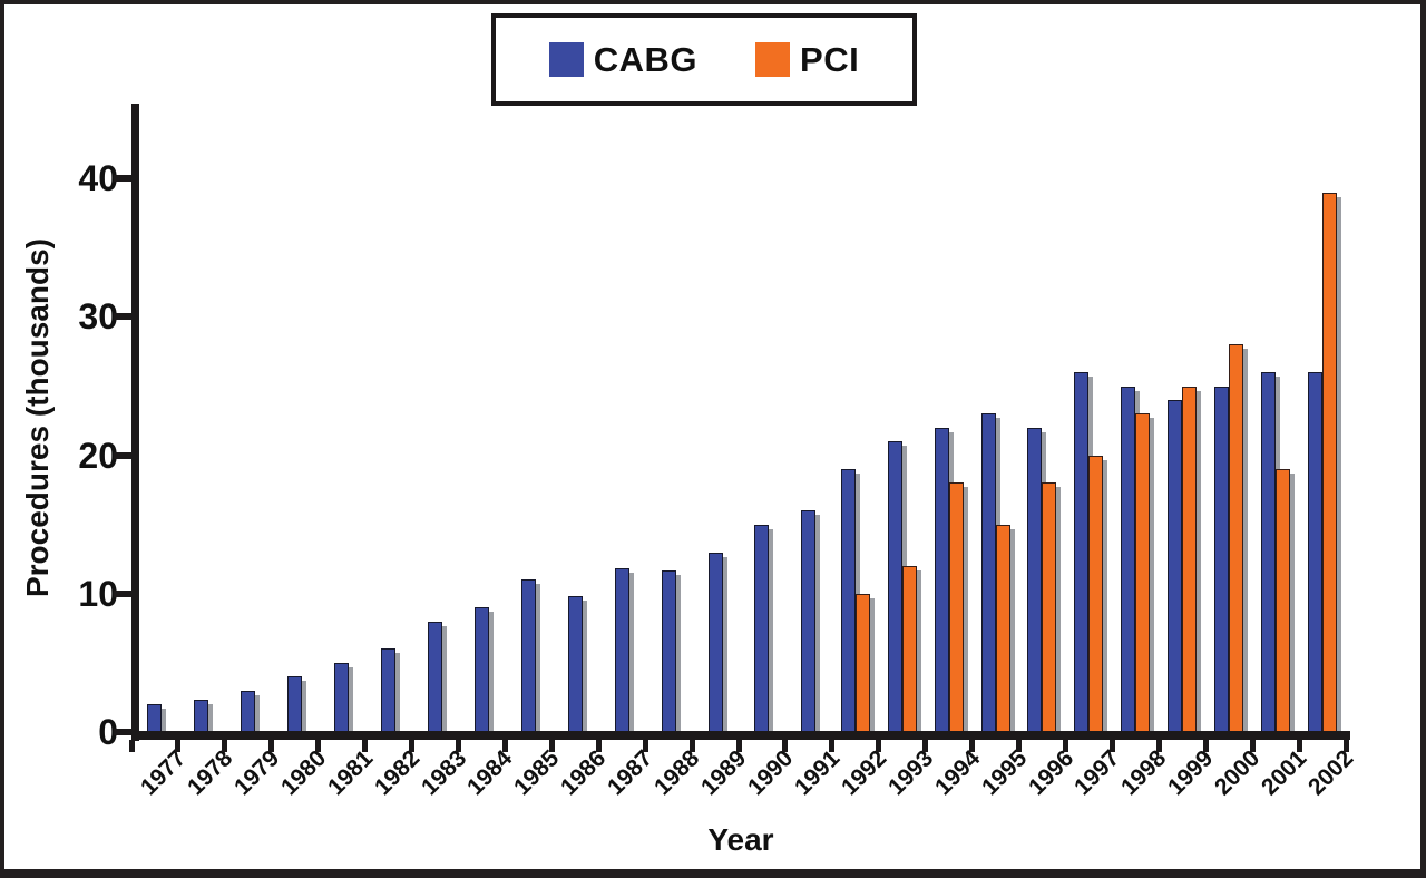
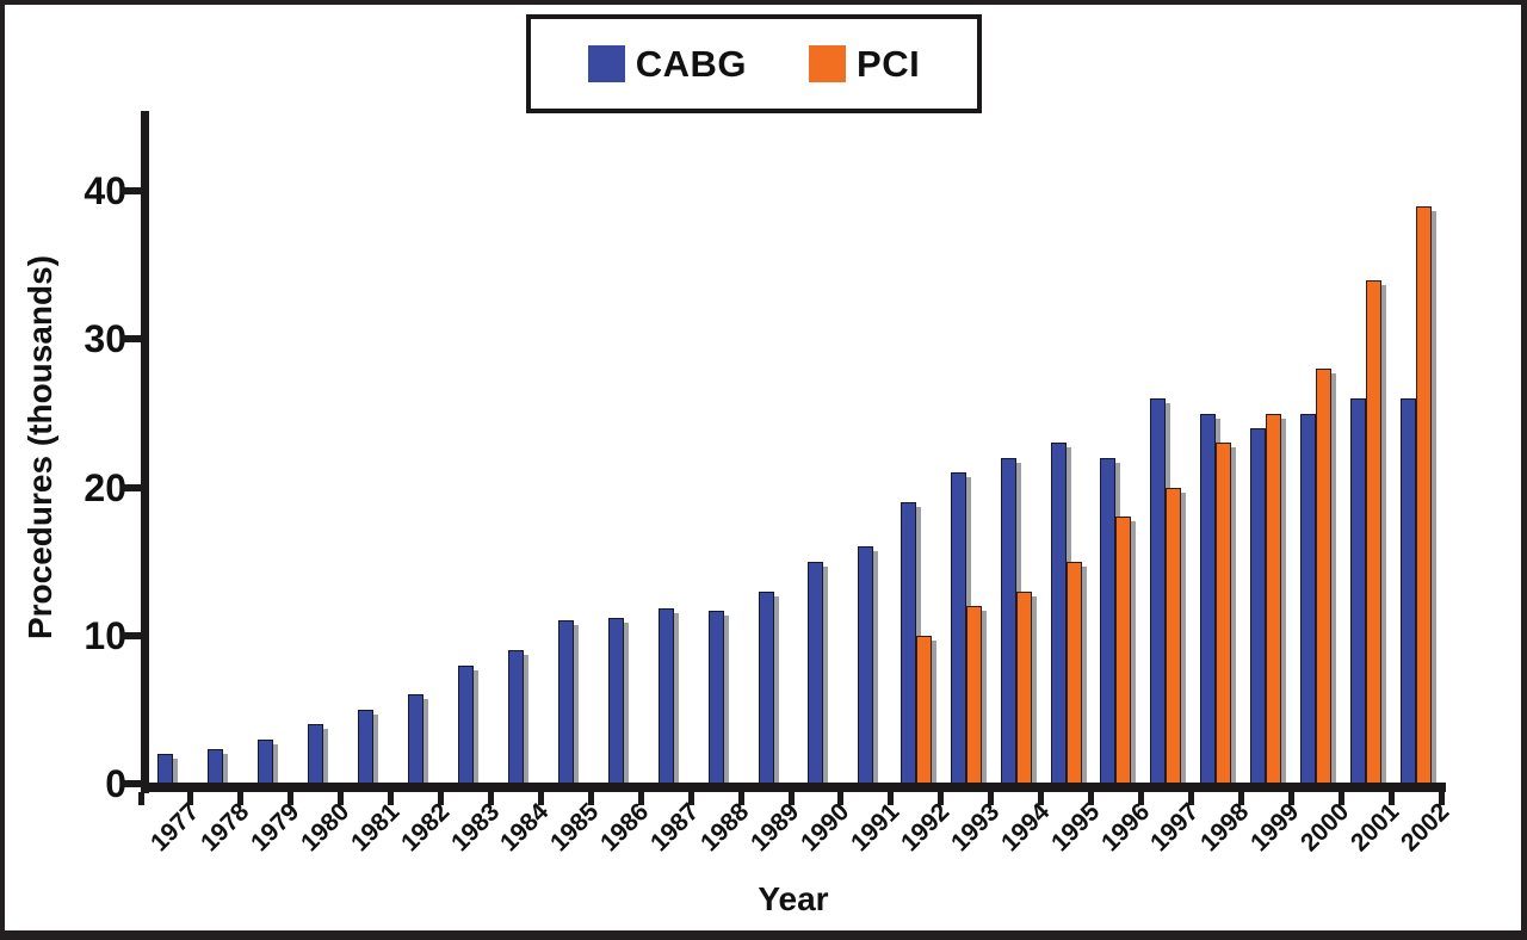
CABG/1986: 9.8 -> 11.2
PCI/1994: 18 -> 13
PCI/2001: 19 -> 34
